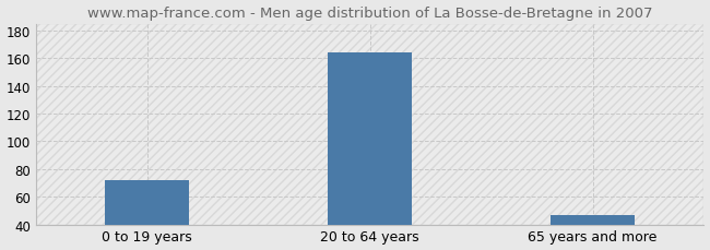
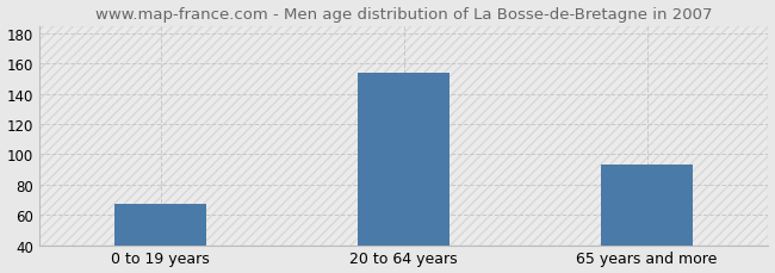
0 to 19 years: 72 -> 67
20 to 64 years: 164 -> 154
65 years and more: 47 -> 93
